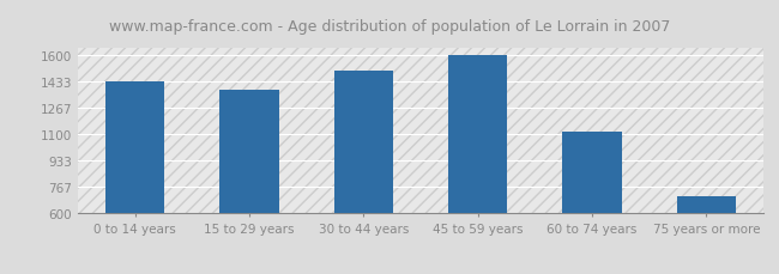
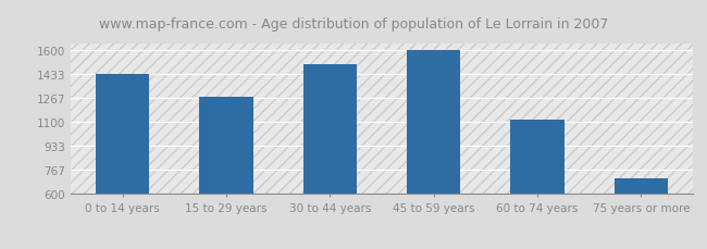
15 to 29 years: 1380 -> 1280
